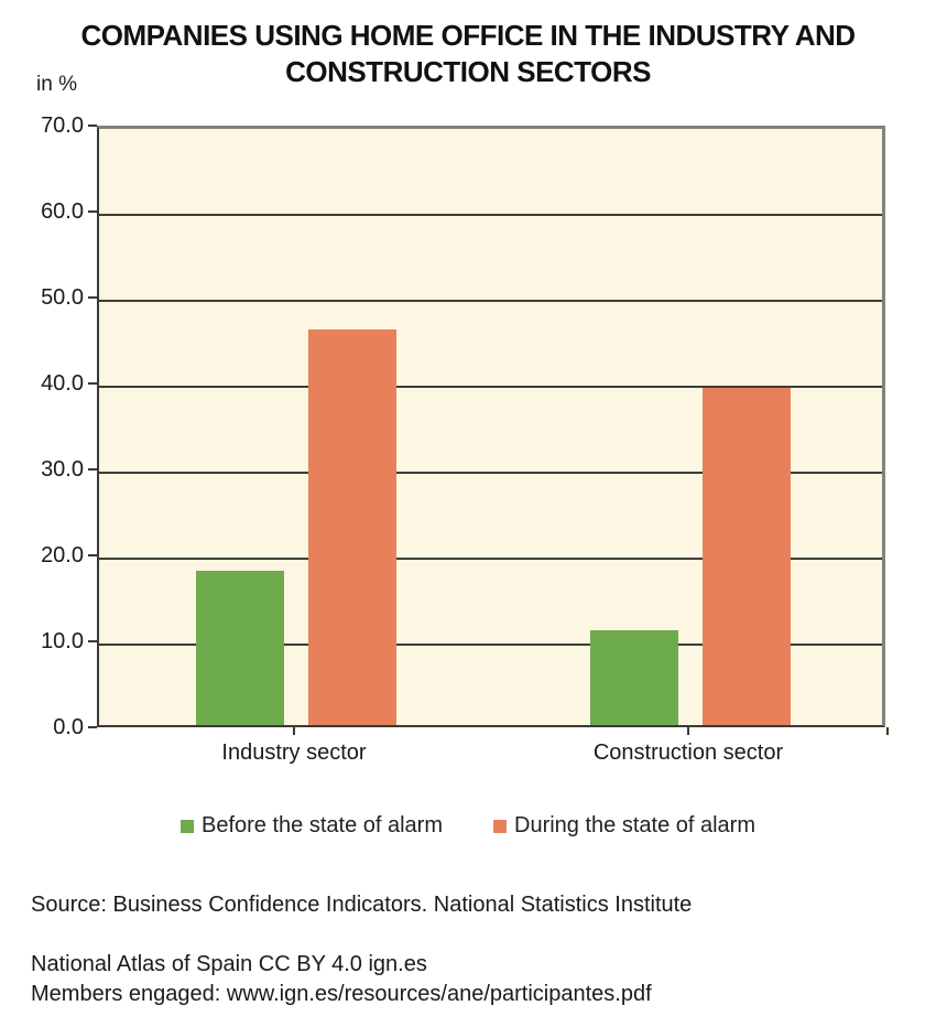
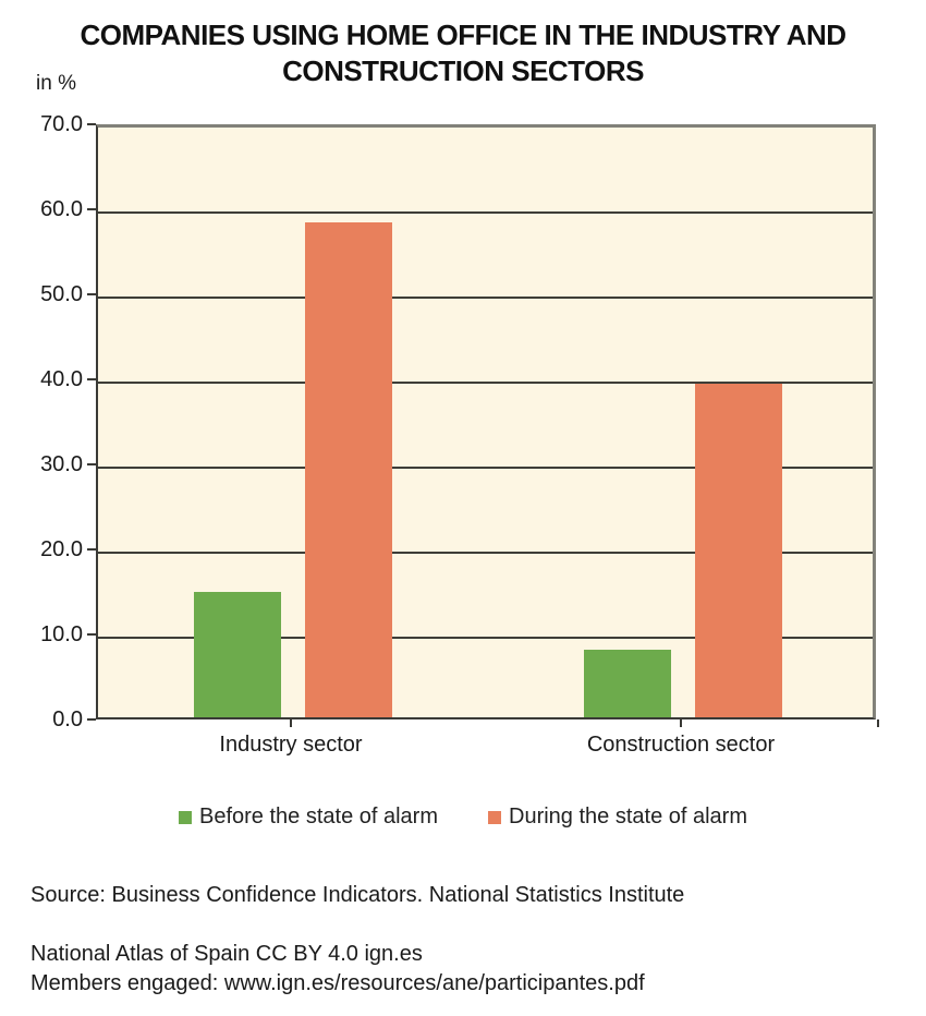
Before the state of alarm/Industry sector: 18 -> 15
During the state of alarm/Industry sector: 46 -> 58
Before the state of alarm/Construction sector: 11 -> 8
